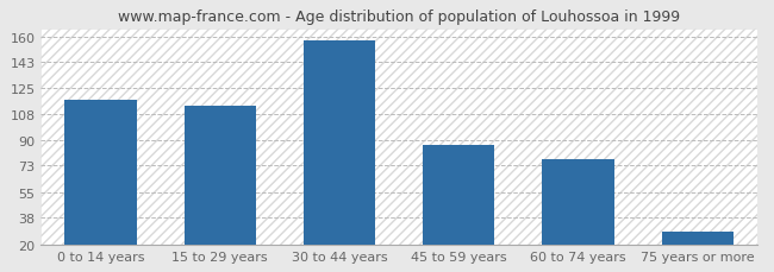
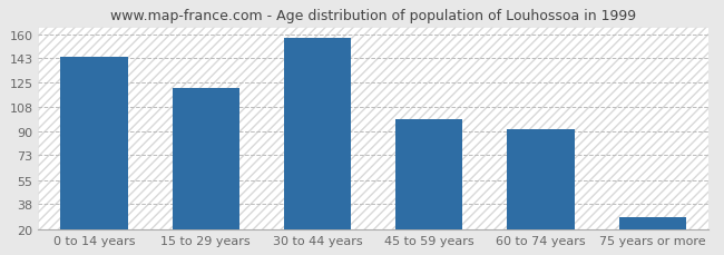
0 to 14 years: 117 -> 144
15 to 29 years: 113 -> 121
45 to 59 years: 87 -> 99
60 to 74 years: 77 -> 92
